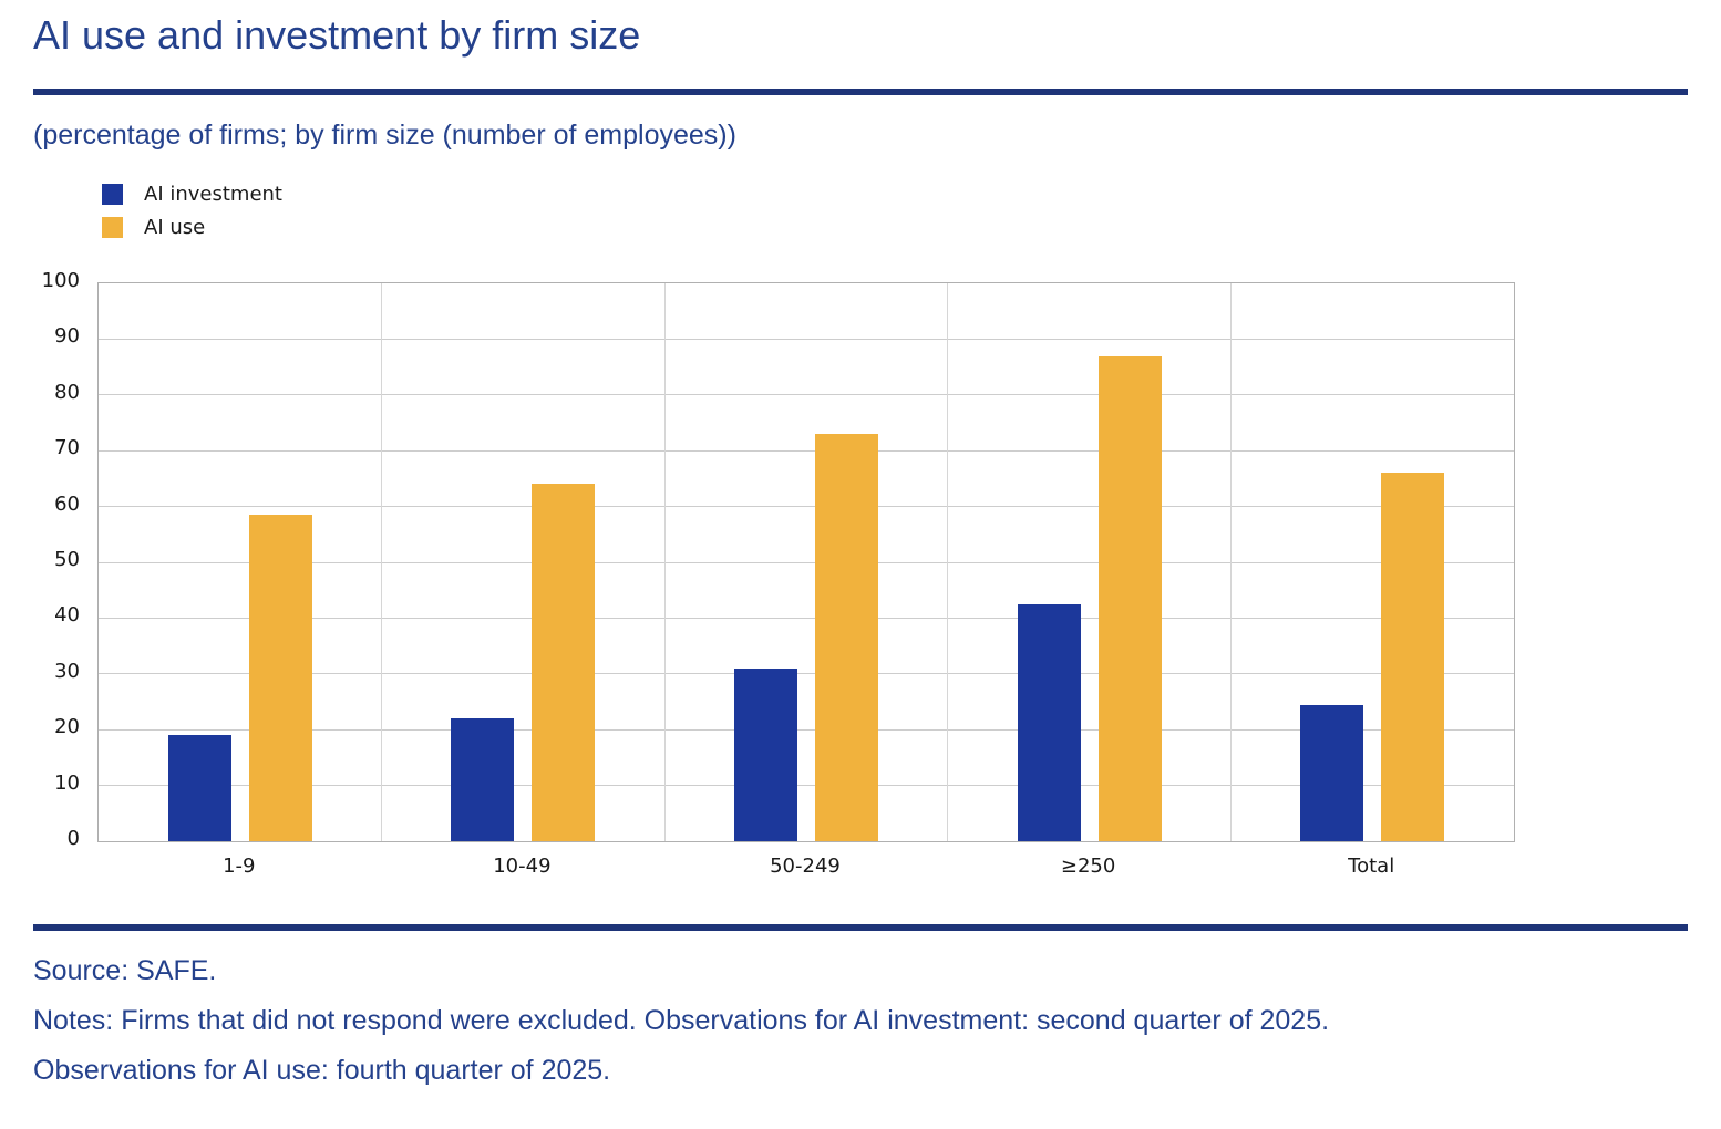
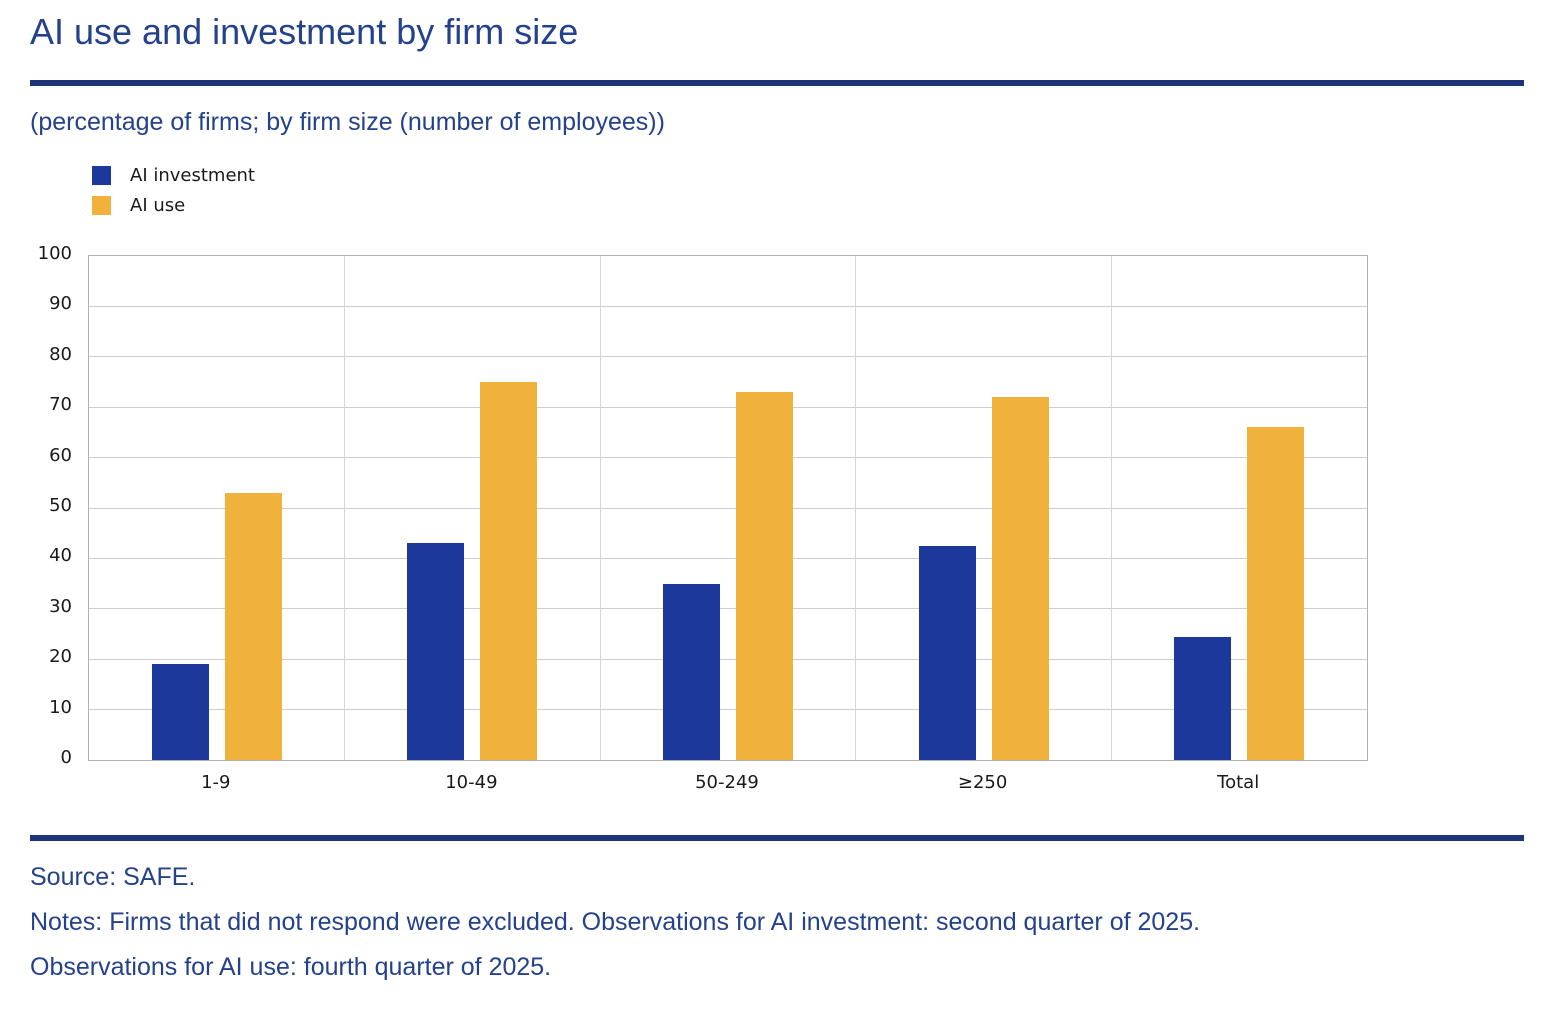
AI use/1-9: 58 -> 53
AI investment/10-49: 22 -> 43
AI use/10-49: 64 -> 75
AI investment/50-249: 31 -> 35
AI use/≥250: 87 -> 72
